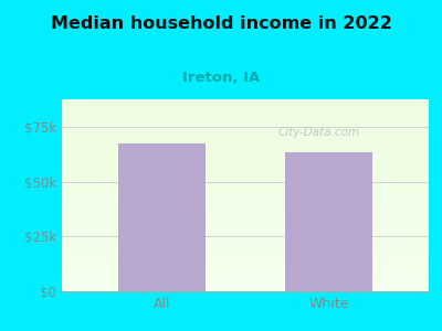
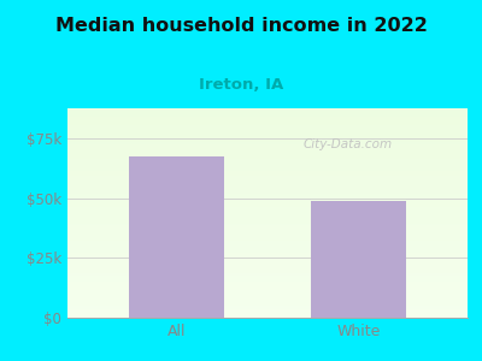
White: $64k -> $49k
